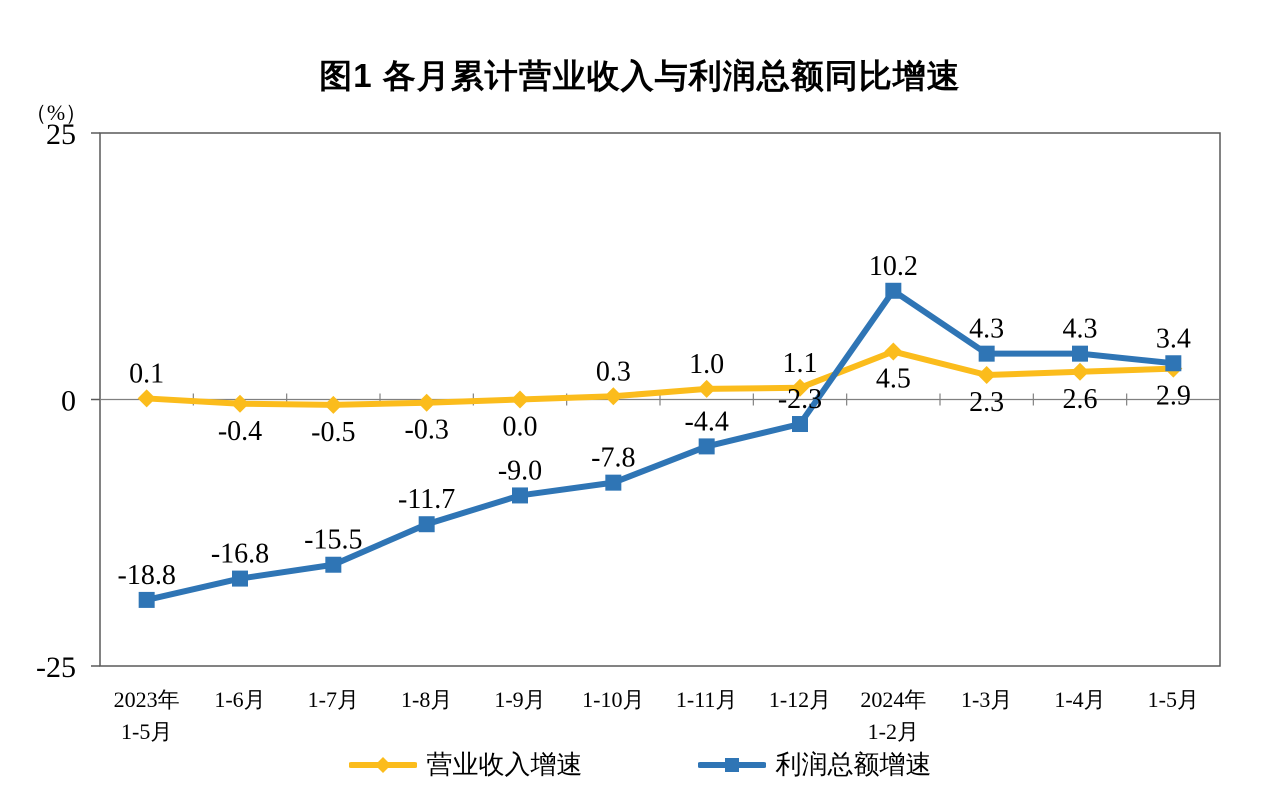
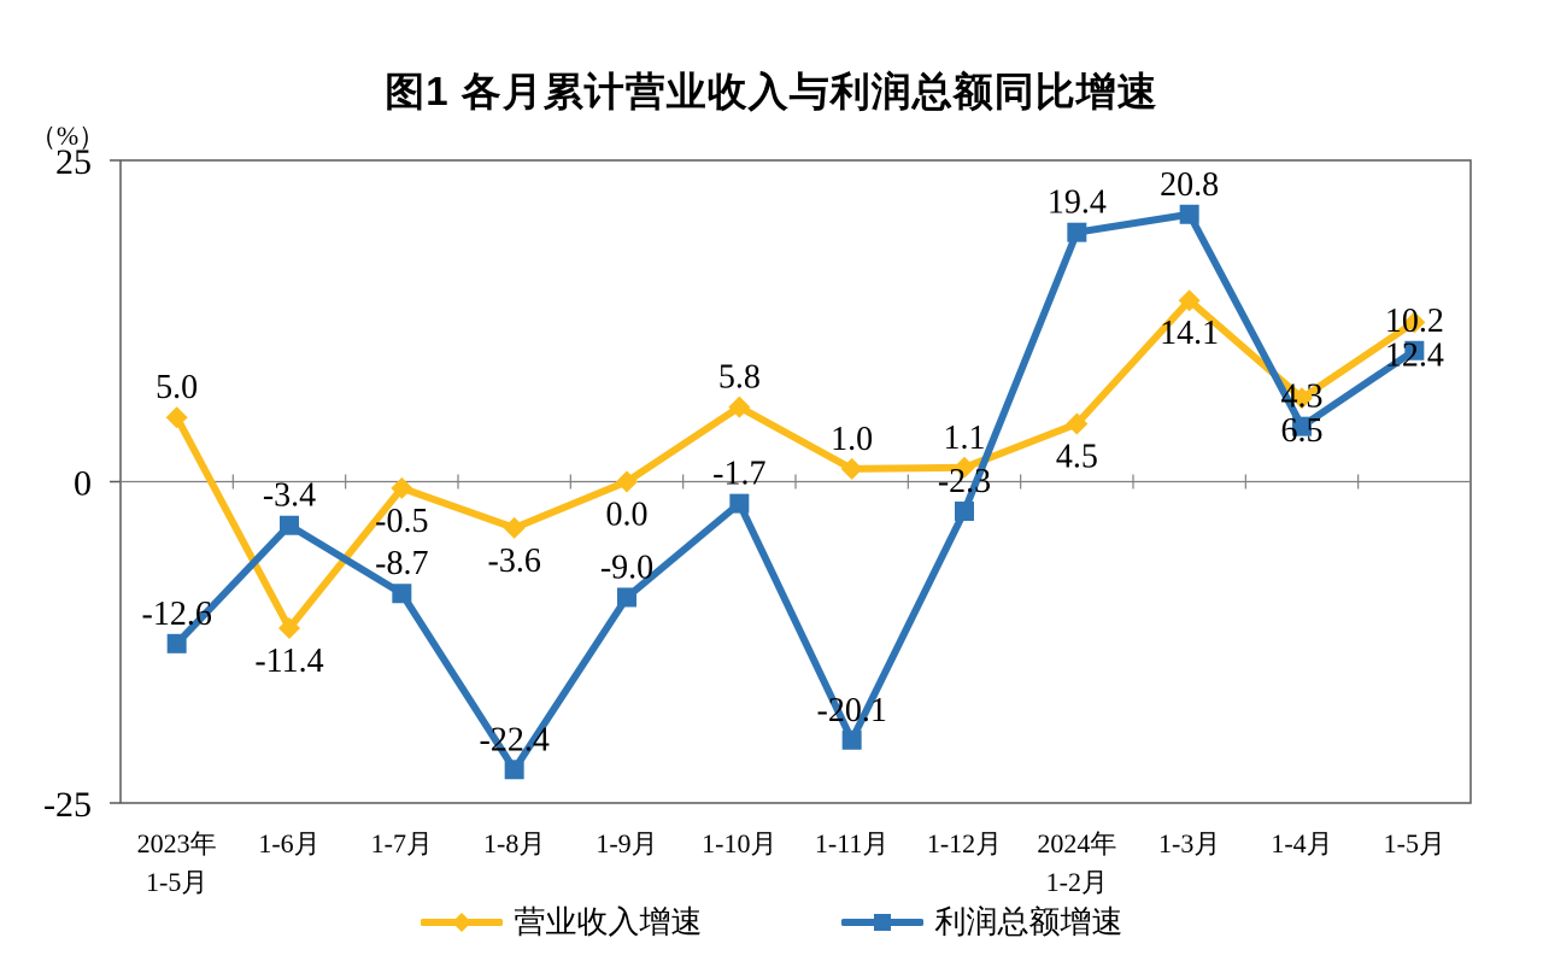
营业收入增速/2023年 1-5月: 0.1 -> 5.0
利润总额增速/2023年 1-5月: -18.8 -> -12.6
营业收入增速/1-6月: -0.4 -> -11.4
利润总额增速/1-6月: -16.8 -> -3.4
利润总额增速/1-7月: -15.5 -> -8.7
营业收入增速/1-8月: -0.3 -> -3.6
利润总额增速/1-8月: -11.7 -> -22.4
营业收入增速/1-10月: 0.3 -> 5.8
利润总额增速/1-10月: -7.8 -> -1.7
利润总额增速/1-11月: -4.4 -> -20.1
利润总额增速/2024年 1-2月: 10.2 -> 19.4
营业收入增速/1-3月: 2.3 -> 14.1
利润总额增速/1-3月: 4.3 -> 20.8
营业收入增速/1-4月: 2.6 -> 6.5
营业收入增速/1-5月: 2.9 -> 12.4
利润总额增速/1-5月: 3.4 -> 10.2
